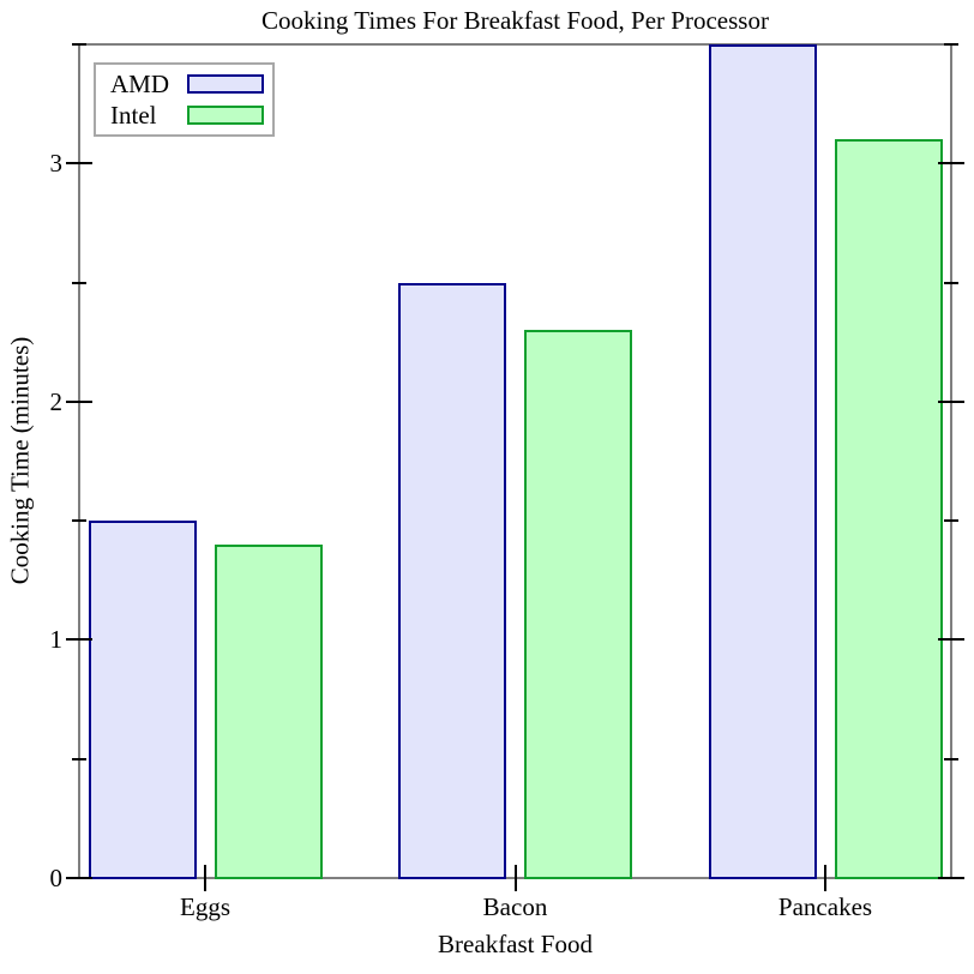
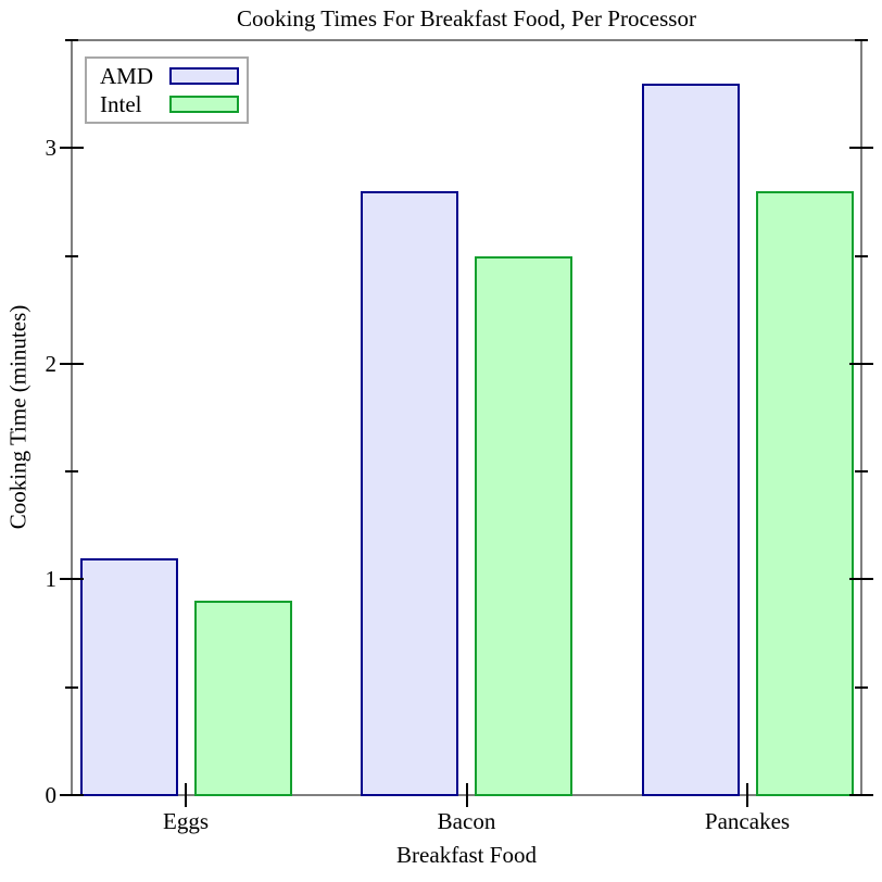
AMD/Eggs: 1.5 -> 1.1
Intel/Eggs: 1.4 -> 0.9
AMD/Bacon: 2.5 -> 2.8
Intel/Bacon: 2.3 -> 2.5
AMD/Pancakes: 3.5 -> 3.3
Intel/Pancakes: 3.1 -> 2.8
